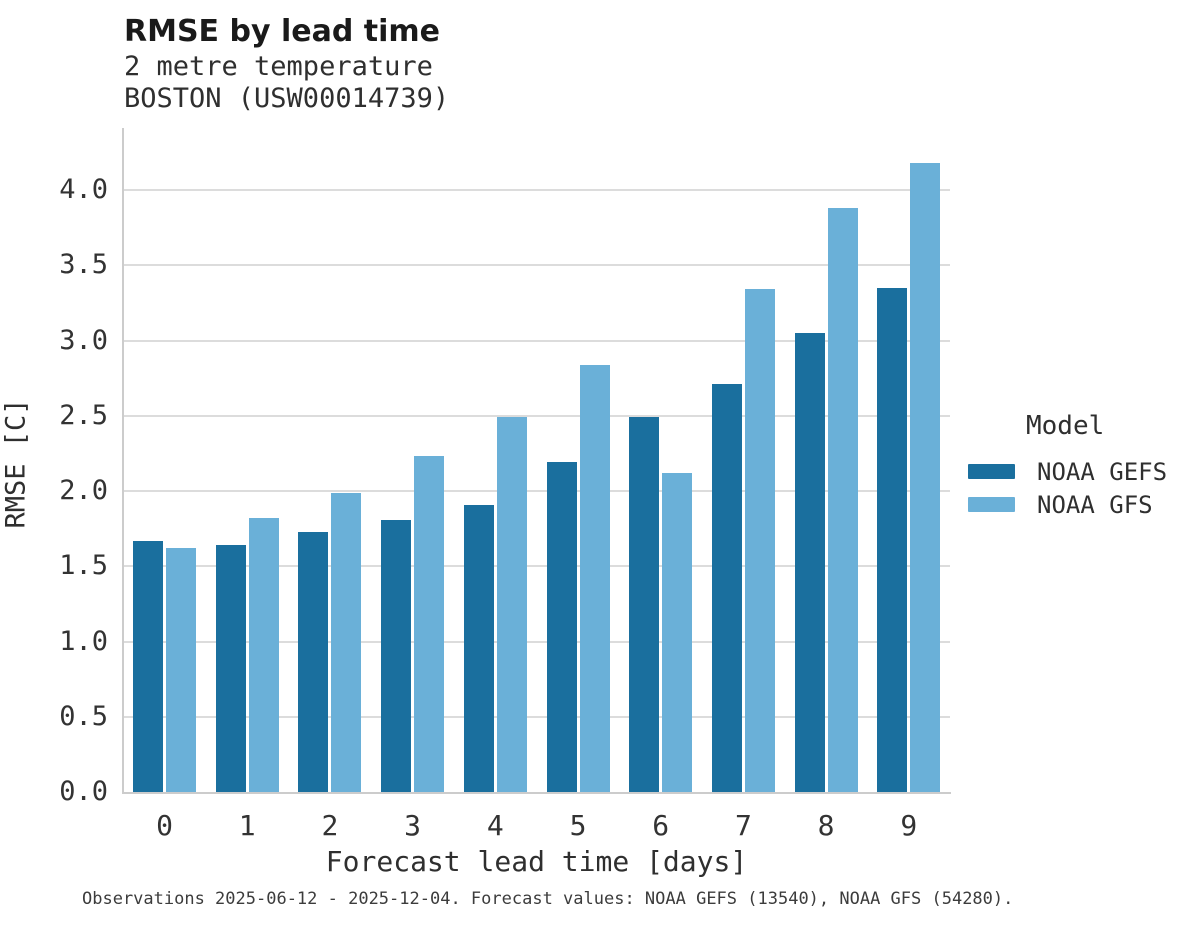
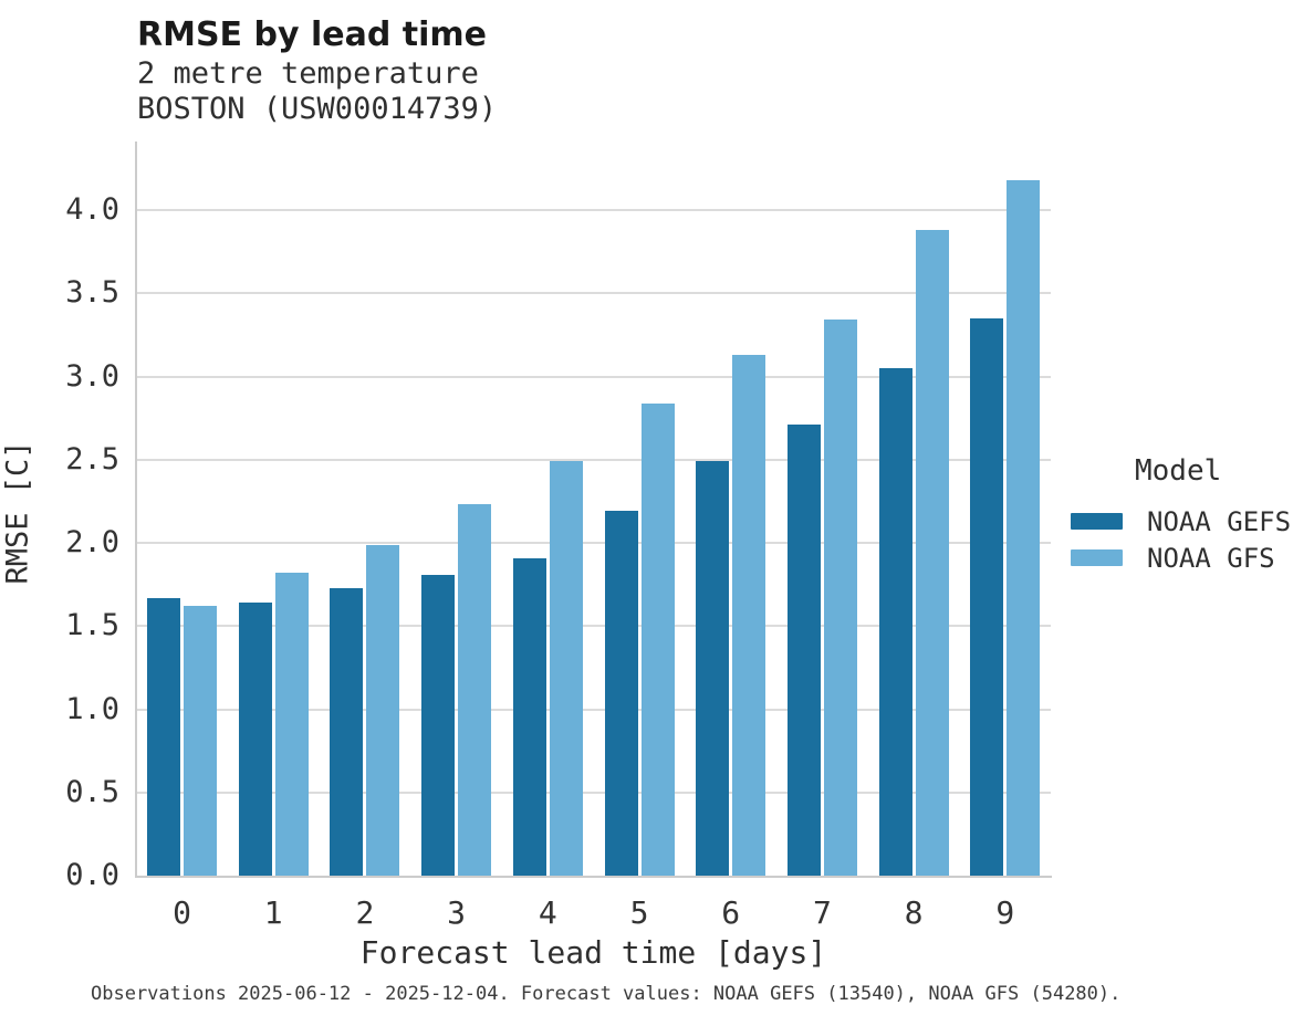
NOAA GFS/6: 2.12 -> 3.13
